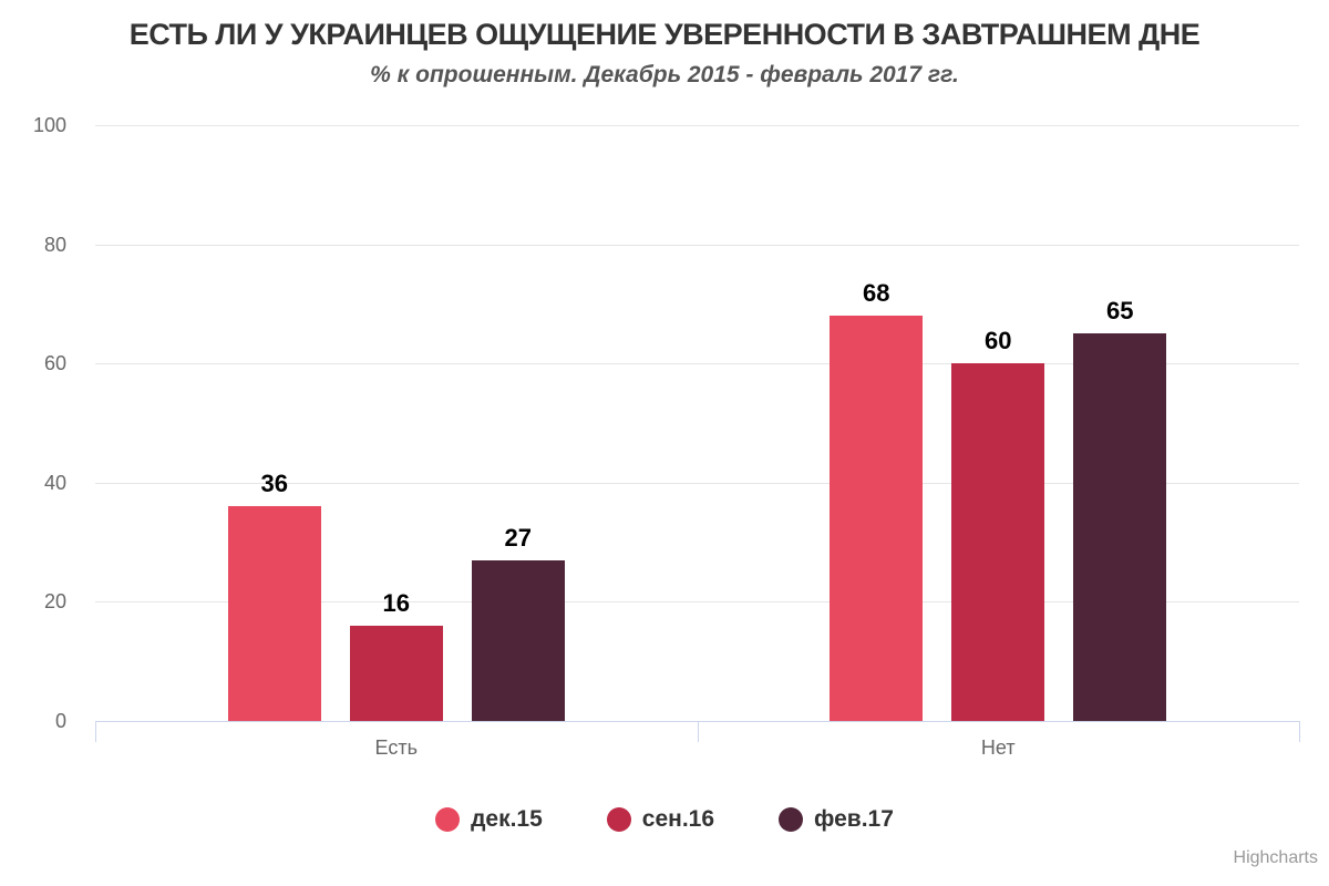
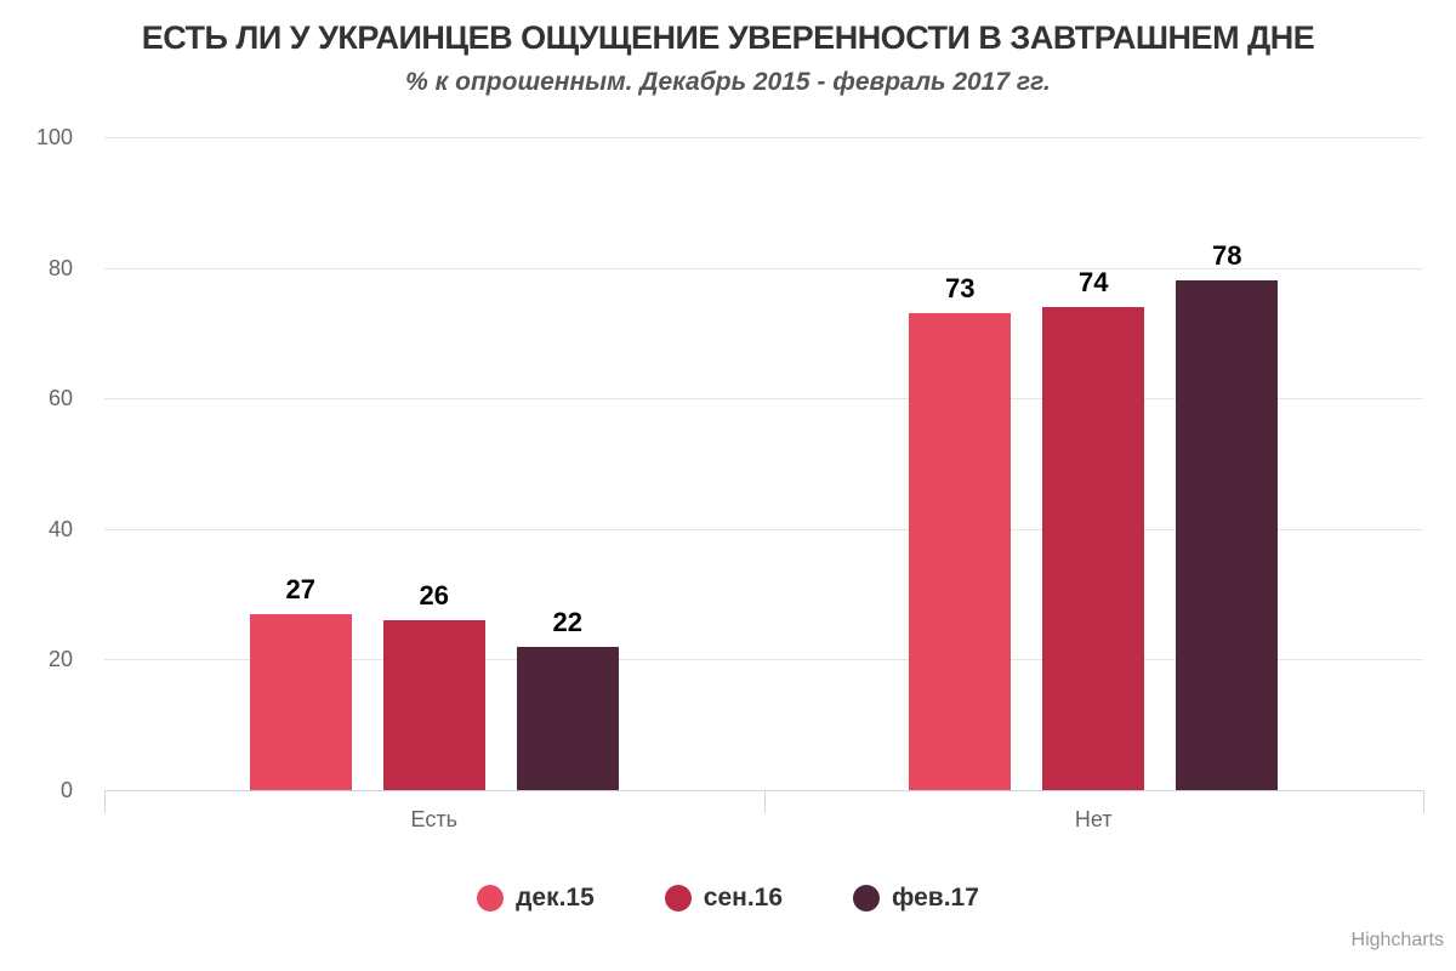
дек.15/Есть: 36 -> 27
сен.16/Есть: 16 -> 26
фев.17/Есть: 27 -> 22
дек.15/Нет: 68 -> 73
сен.16/Нет: 60 -> 74
фев.17/Нет: 65 -> 78
